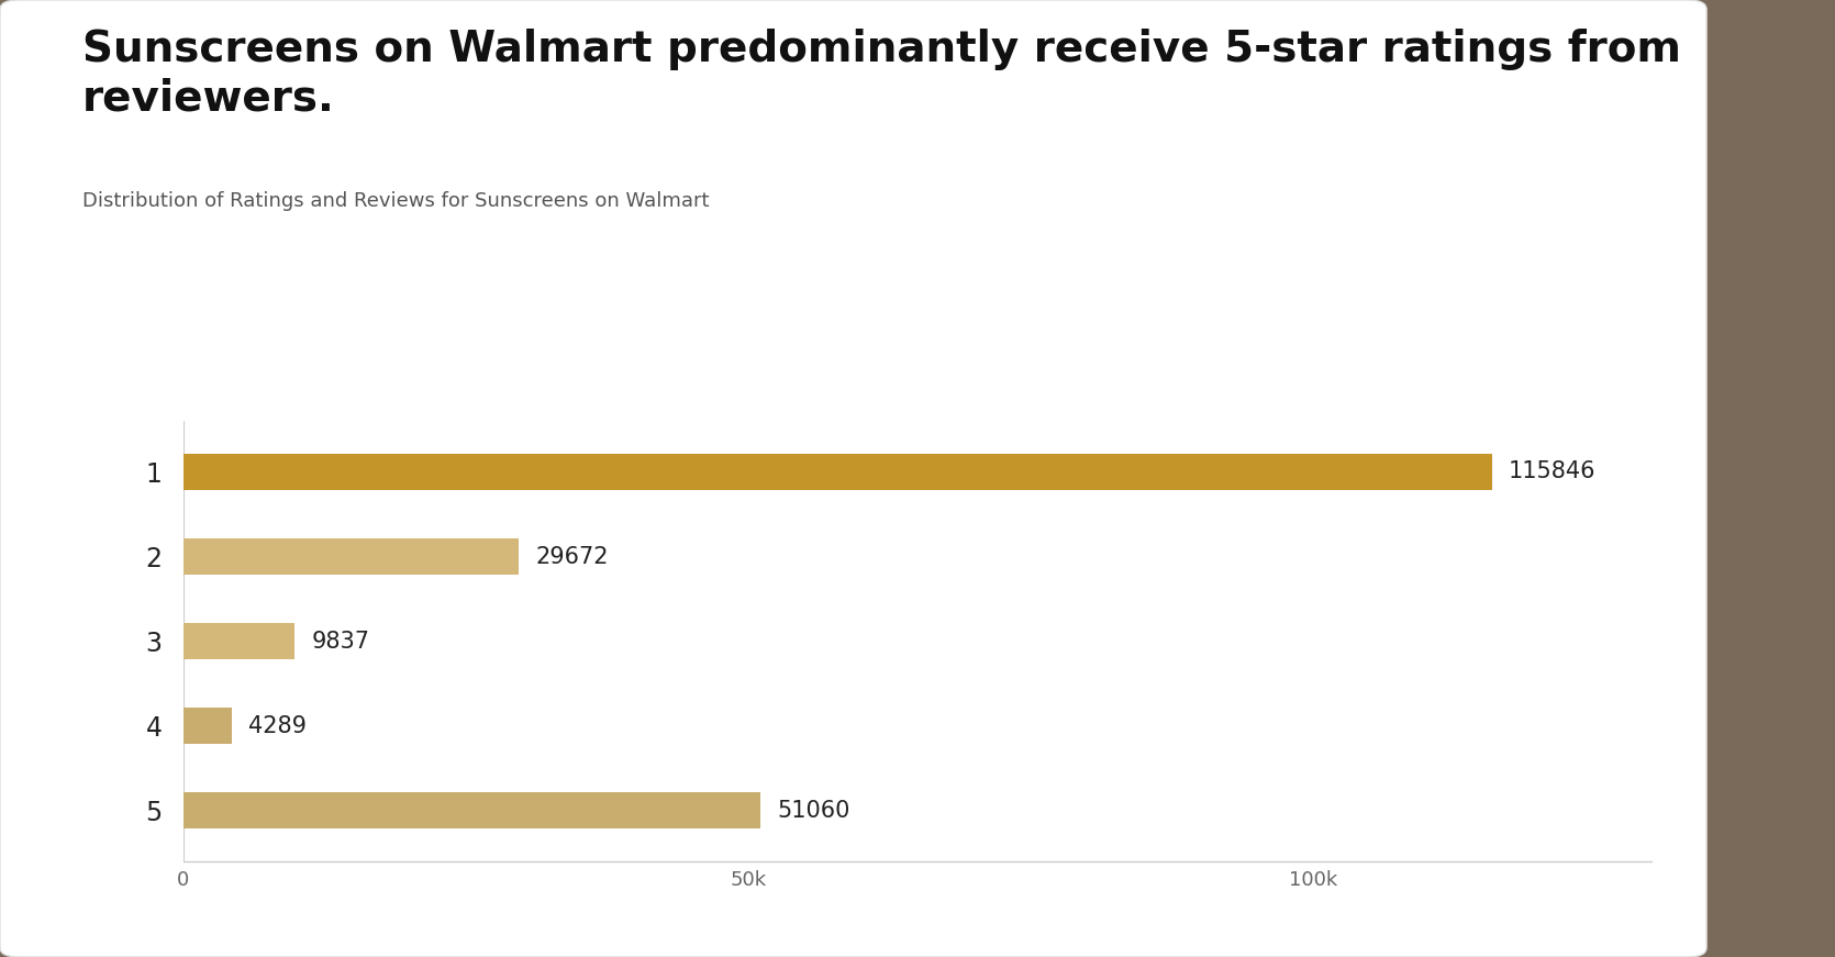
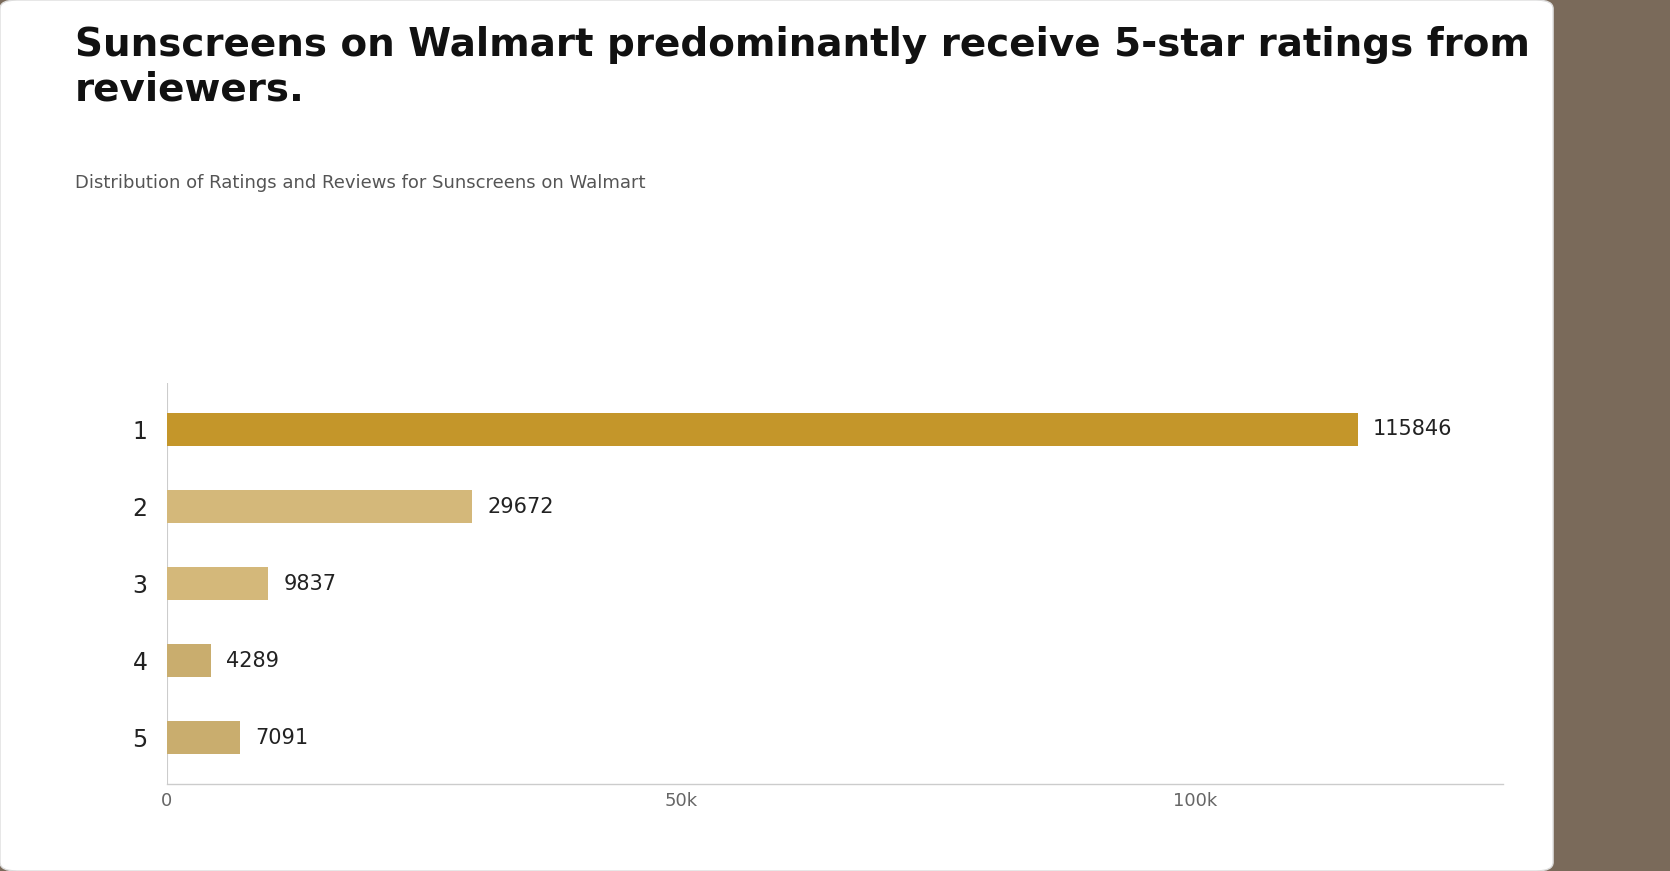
5: 51060 -> 7091
